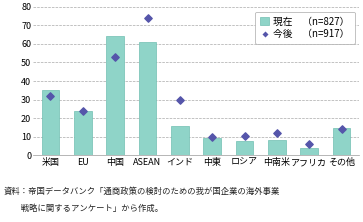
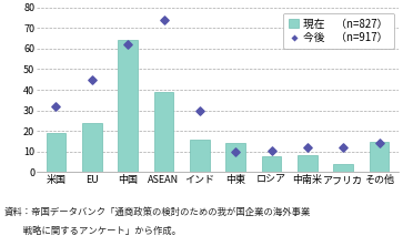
現在 （n=827）/米国: 35 -> 19
今後 （n=917）/EU: 24 -> 45
今後 （n=917）/中国: 53 -> 62
現在 （n=827）/ASEAN: 61 -> 39
現在 （n=827）/中東: 10 -> 14
今後 （n=917）/アフリカ: 6 -> 12
